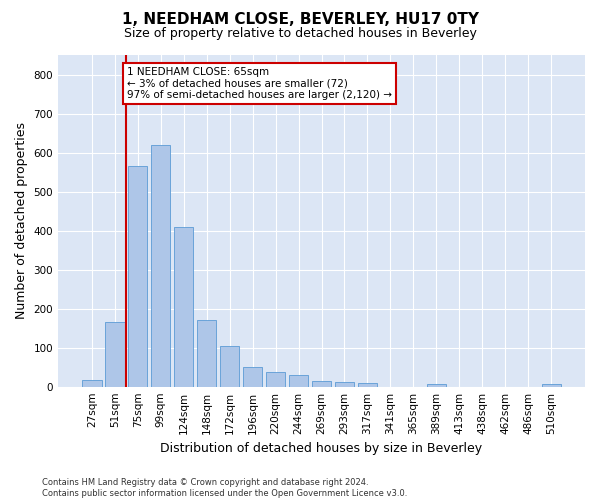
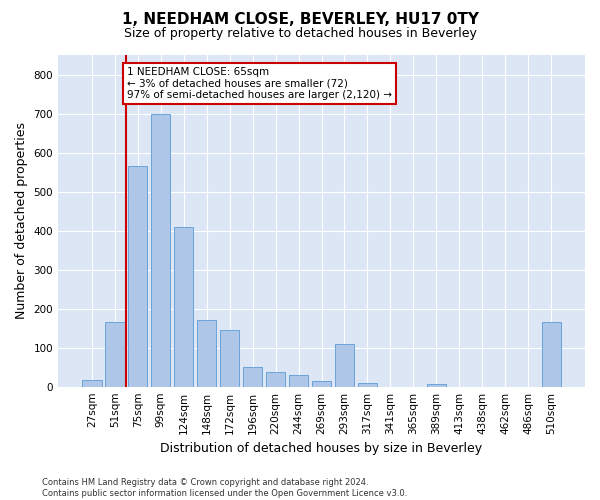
99sqm: 620 -> 700
172sqm: 103 -> 145
293sqm: 13 -> 110
510sqm: 7 -> 165
